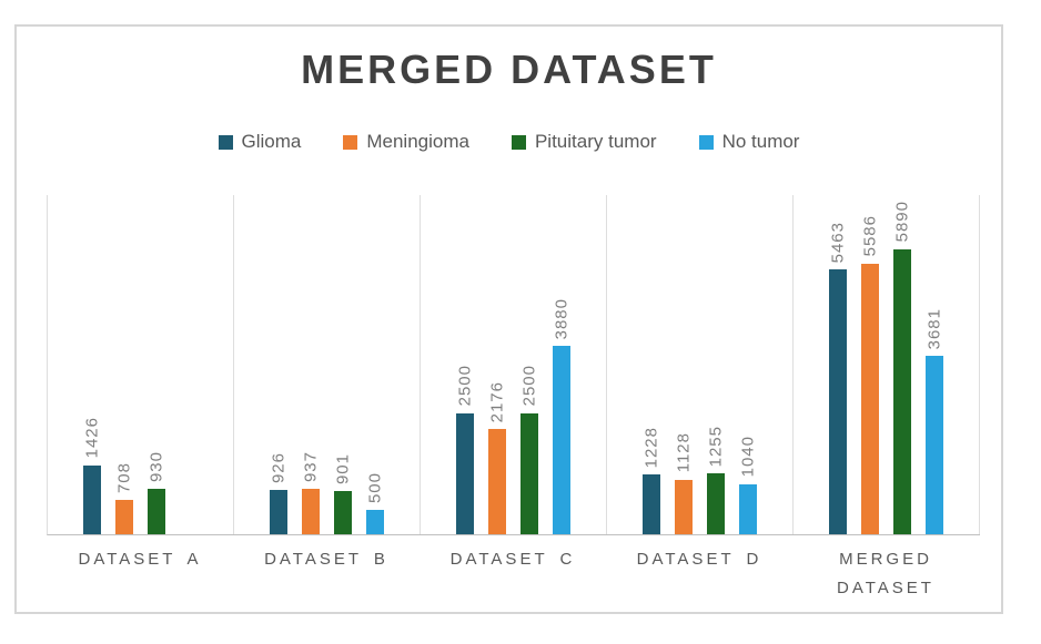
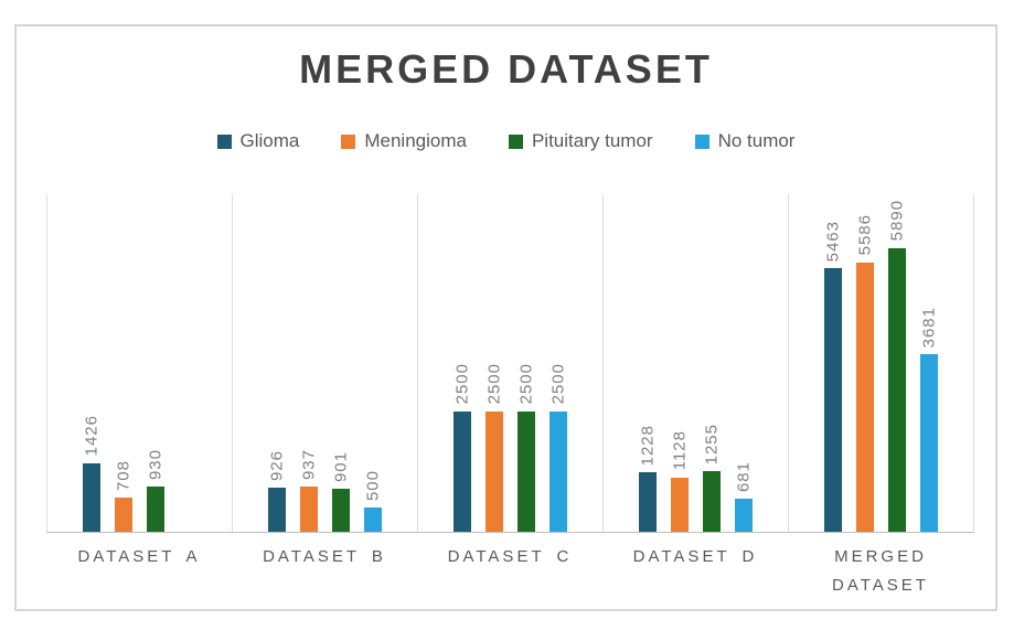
Meningioma/DATASET C: 2176 -> 2500
No tumor/DATASET C: 3880 -> 2500
No tumor/DATASET D: 1040 -> 681
